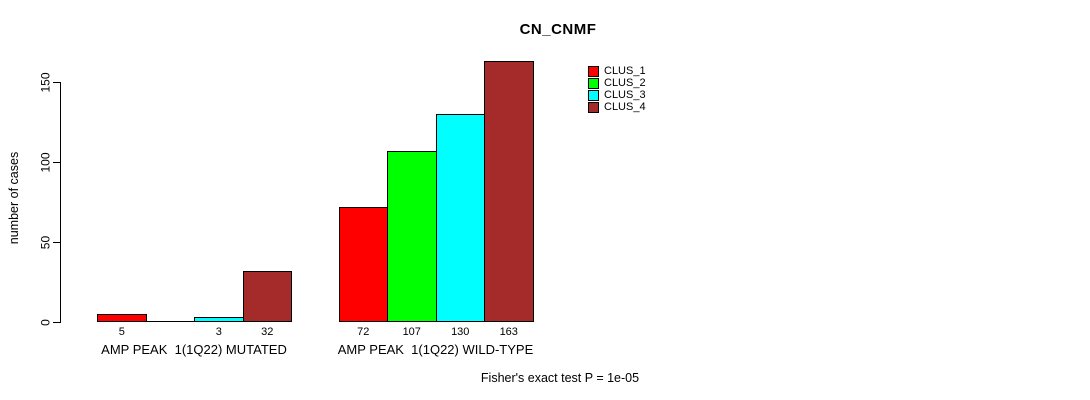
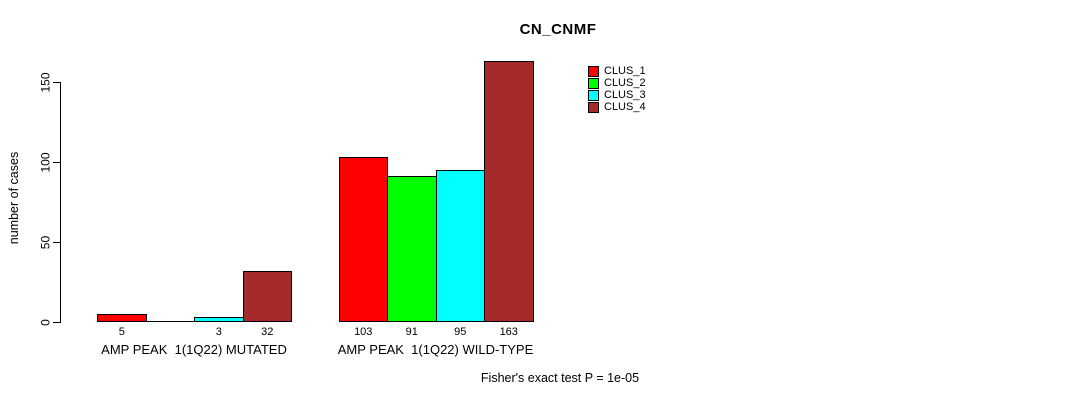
CLUS_1/AMP PEAK 1(1Q22) WILD-TYPE: 72 -> 103
CLUS_2/AMP PEAK 1(1Q22) WILD-TYPE: 107 -> 91
CLUS_3/AMP PEAK 1(1Q22) WILD-TYPE: 130 -> 95
